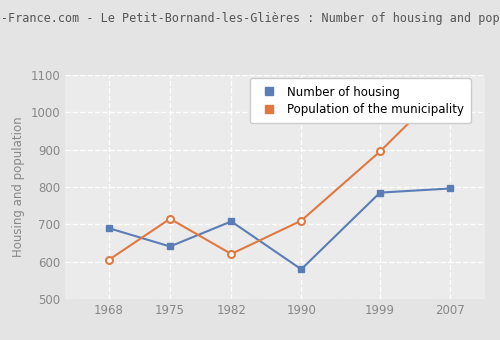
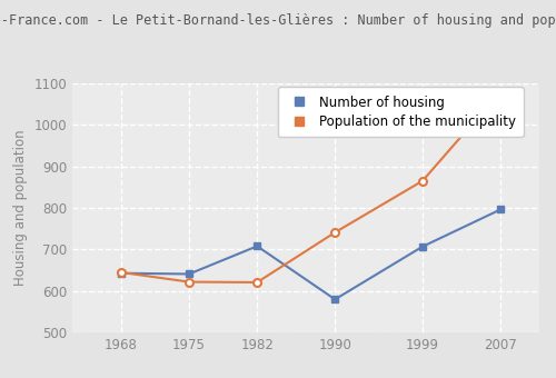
Number of housing/1968: 690 -> 643
Population of the municipality/1968: 605 -> 645
Population of the municipality/1975: 715 -> 622
Population of the municipality/1990: 710 -> 741
Number of housing/1999: 785 -> 707
Population of the municipality/1999: 895 -> 865
